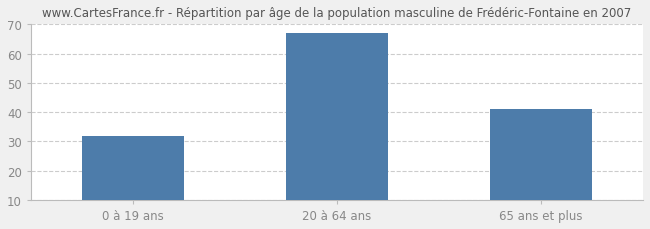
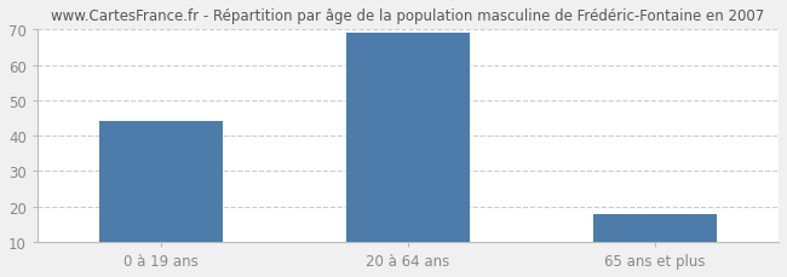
0 à 19 ans: 32 -> 44
20 à 64 ans: 67 -> 69
65 ans et plus: 41 -> 18
